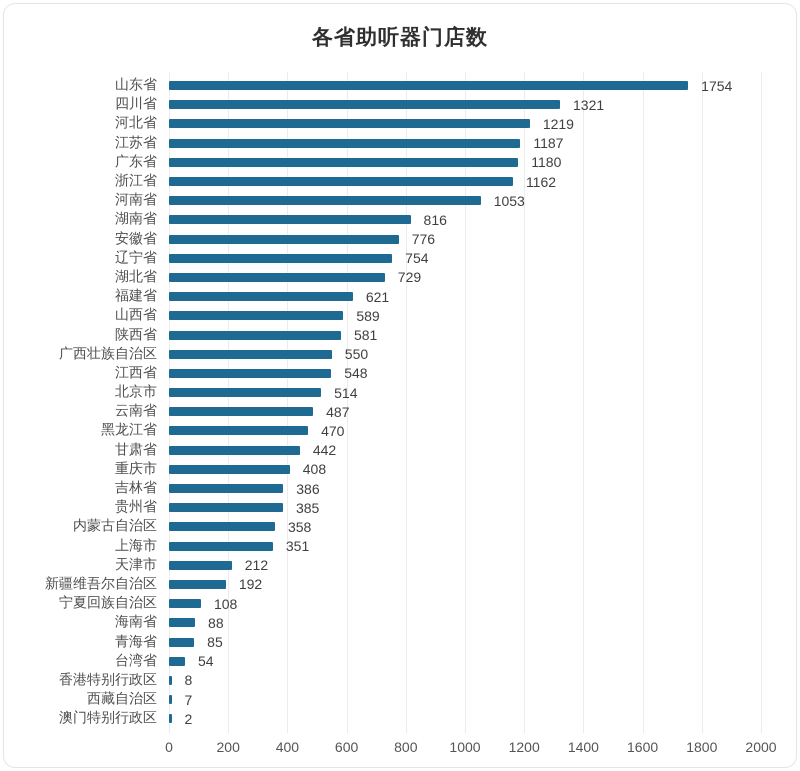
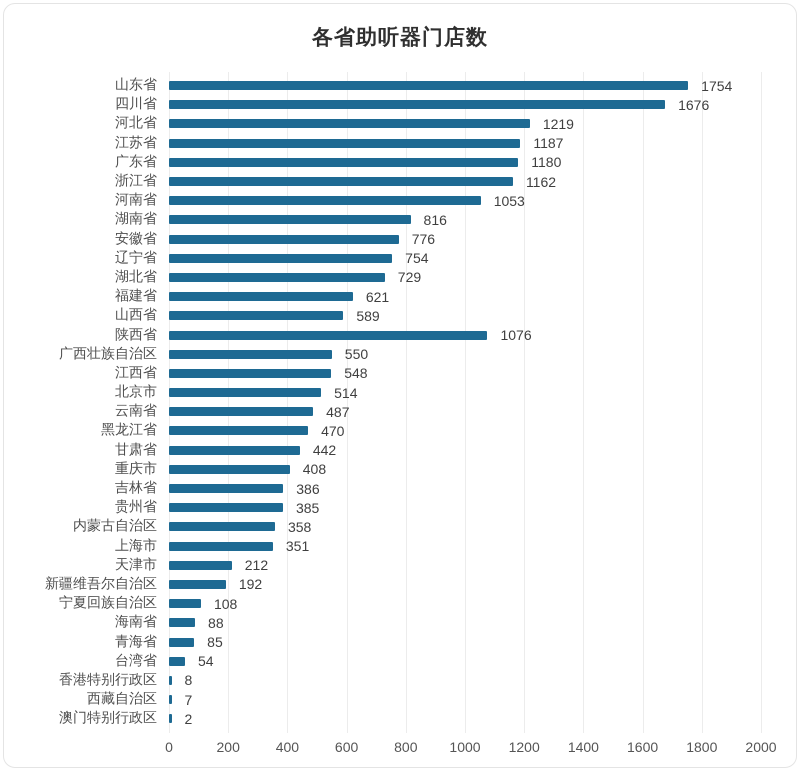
四川省: 1321 -> 1676
陕西省: 581 -> 1076
